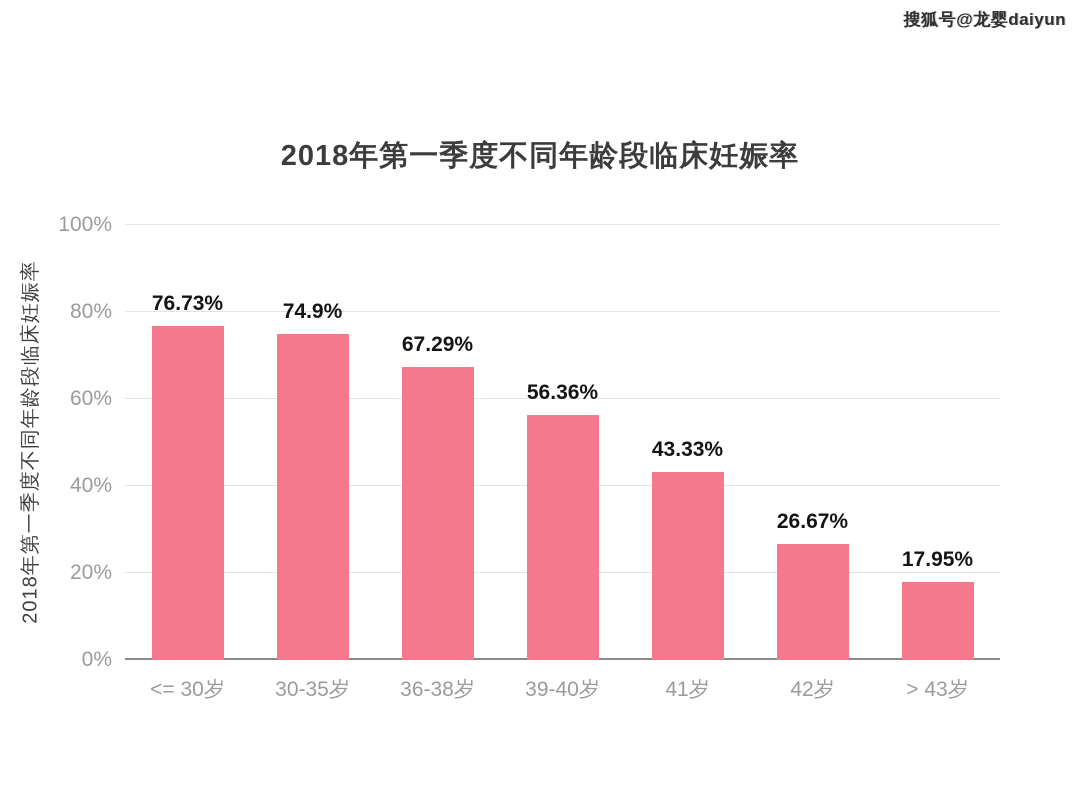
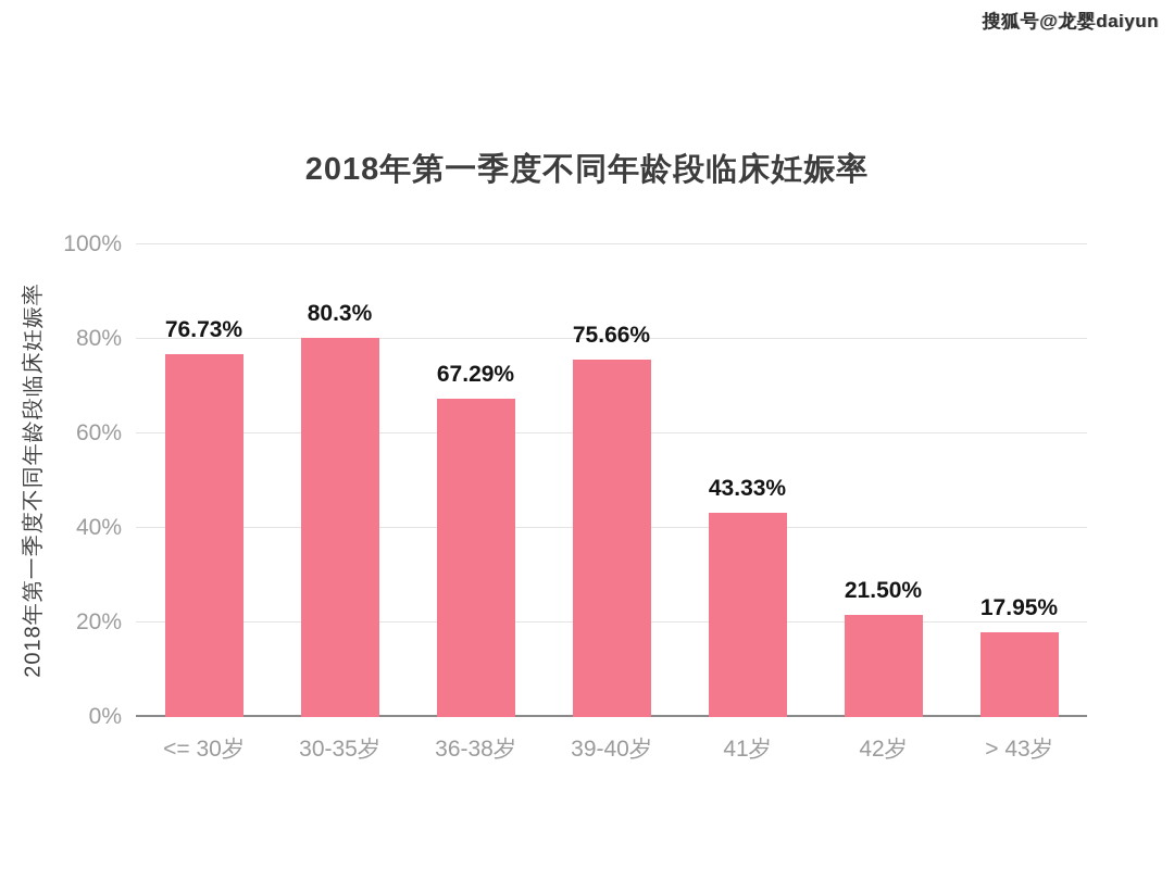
30-35岁: 74.9% -> 80.3%
39-40岁: 56.36% -> 75.66%
42岁: 26.67% -> 21.50%
